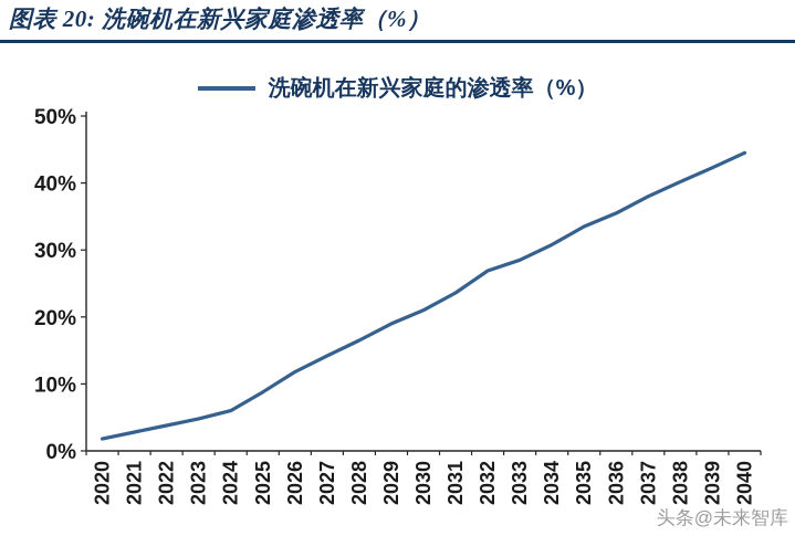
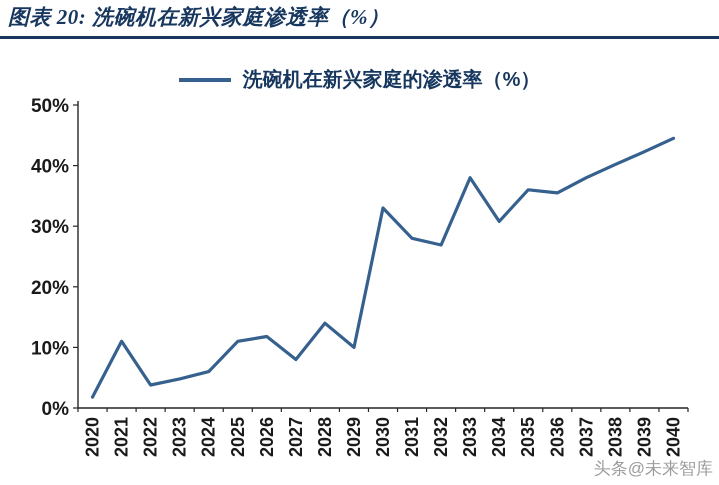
2021: 3% -> 11%
2025: 9% -> 11%
2027: 14% -> 8%
2028: 16% -> 14%
2029: 19% -> 10%
2030: 21% -> 33%
2031: 24% -> 28%
2033: 28% -> 38%
2035: 34% -> 36%
